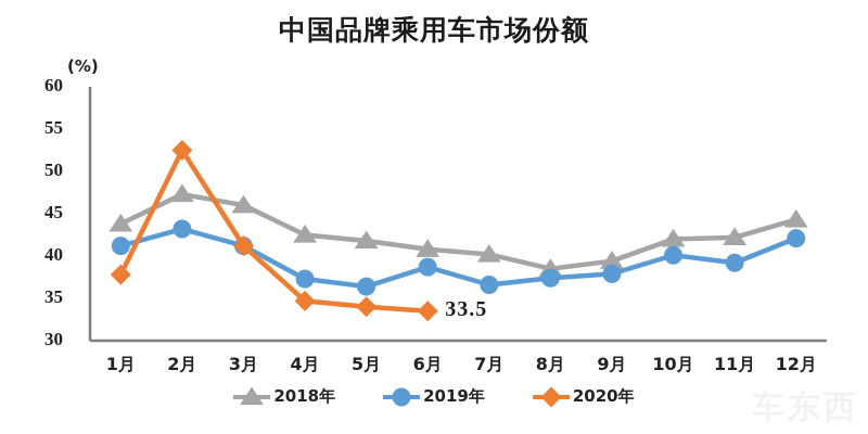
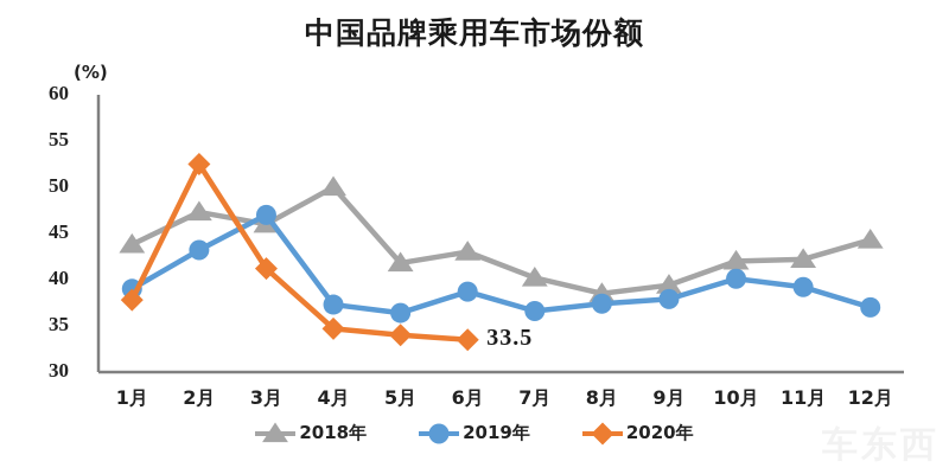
2019年/1月: 41 -> 39
2019年/3月: 41 -> 47
2018年/4月: 42 -> 50
2018年/6月: 41 -> 43
2019年/12月: 42 -> 37
